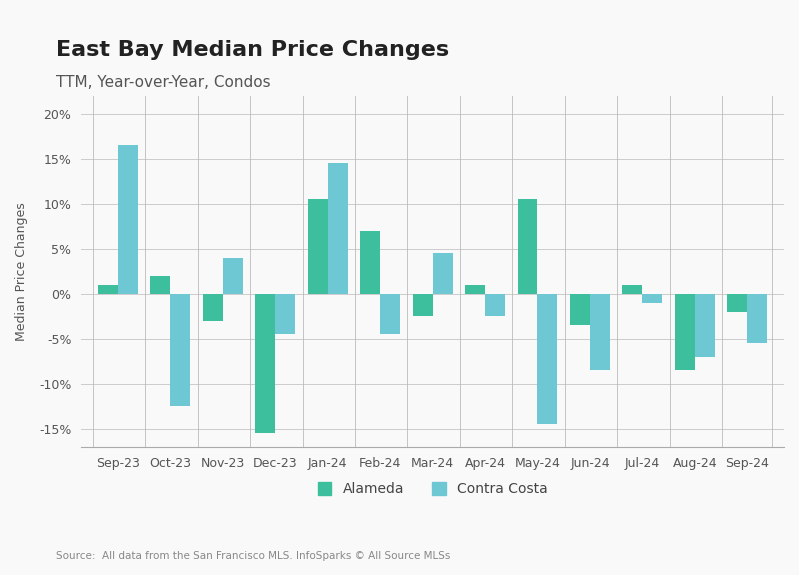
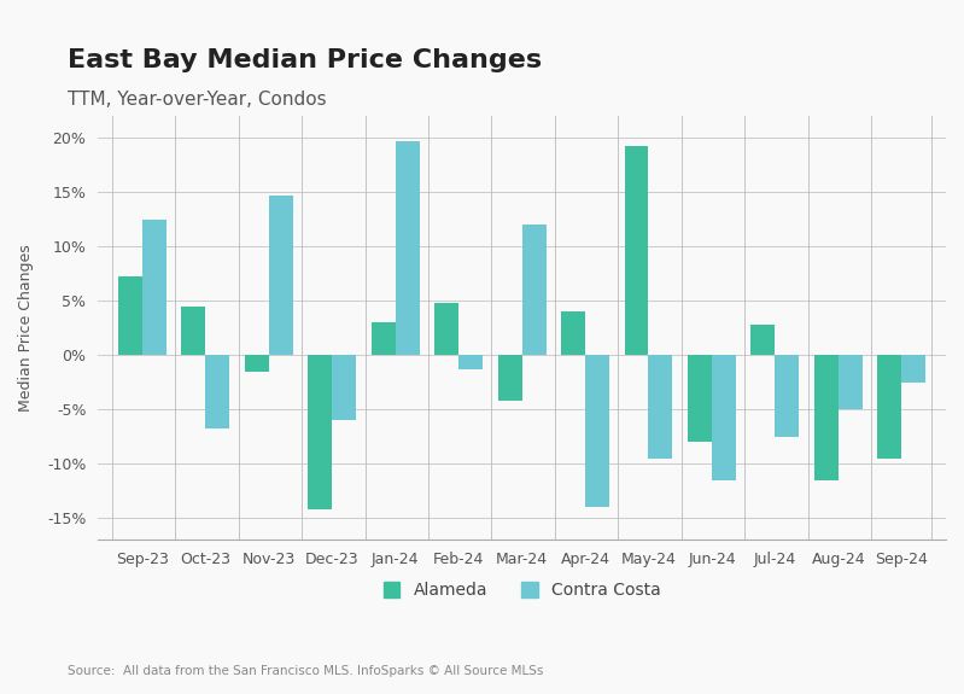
Alameda/Sep-23: 1.0% -> 7.2%
Contra Costa/Sep-23: 16.5% -> 12.4%
Alameda/Oct-23: 2.0% -> 4.4%
Contra Costa/Oct-23: -12.5% -> -6.8%
Alameda/Nov-23: -3.0% -> -1.6%
Contra Costa/Nov-23: 4.0% -> 14.6%
Alameda/Dec-23: -15.5% -> -14.2%
Contra Costa/Dec-23: -4.5% -> -6.0%
Alameda/Jan-24: 10.5% -> 3.0%
Contra Costa/Jan-24: 14.5% -> 19.6%
Alameda/Feb-24: 7.0% -> 4.8%
Contra Costa/Feb-24: -4.5% -> -1.4%
Alameda/Mar-24: -2.5% -> -4.2%
Contra Costa/Mar-24: 4.5% -> 12.0%
Alameda/Apr-24: 1.0% -> 4.0%
Contra Costa/Apr-24: -2.5% -> -14.0%
Alameda/May-24: 10.5% -> 19.2%
Contra Costa/May-24: -14.5% -> -9.6%
Alameda/Jun-24: -3.5% -> -8.0%
Contra Costa/Jun-24: -8.5% -> -11.6%
Alameda/Jul-24: 1.0% -> 2.8%
Contra Costa/Jul-24: -1.0% -> -7.6%
Alameda/Aug-24: -8.5% -> -11.6%
Contra Costa/Aug-24: -7.0% -> -5.0%
Alameda/Sep-24: -2.0% -> -9.6%
Contra Costa/Sep-24: -5.5% -> -2.6%
